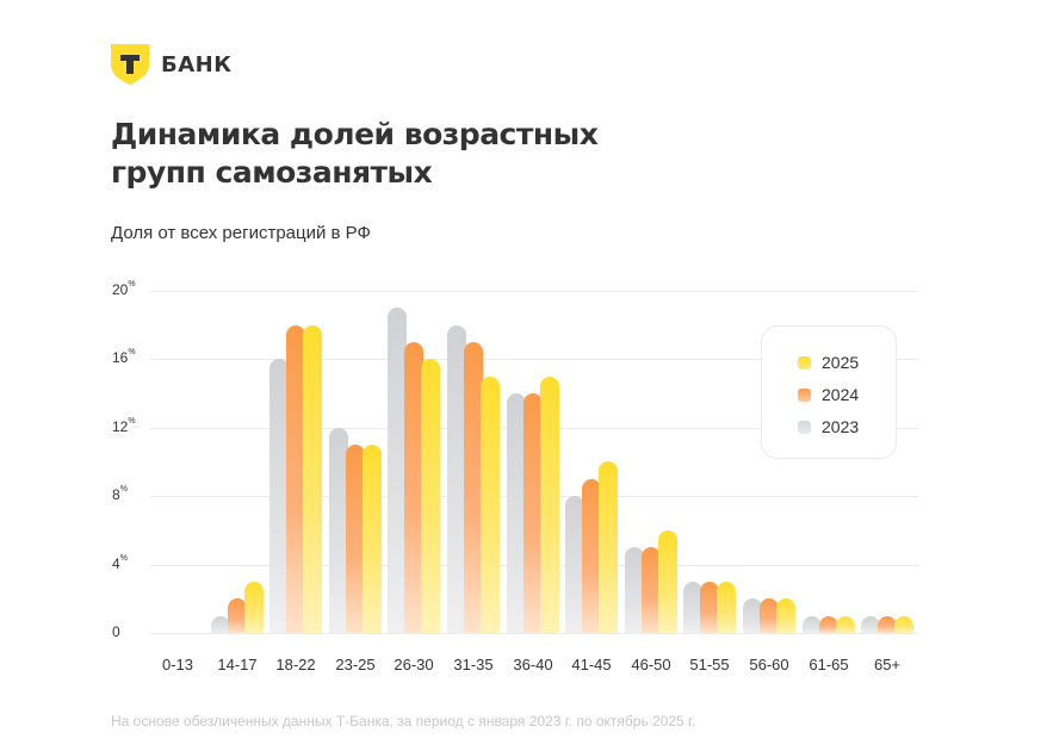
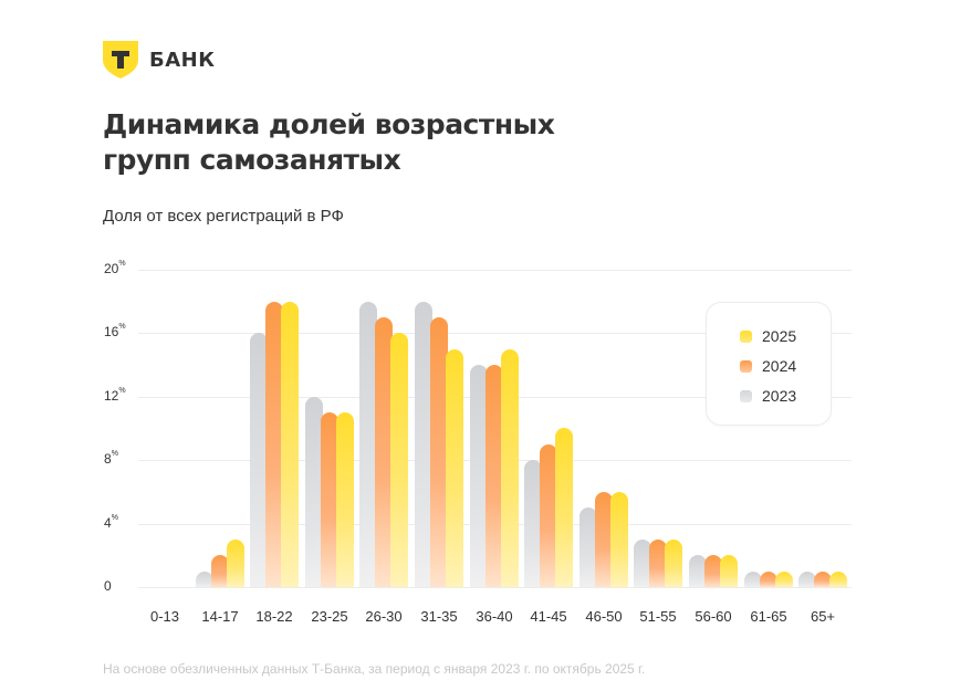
2023/26-30: 19 -> 18
2024/46-50: 5 -> 6
